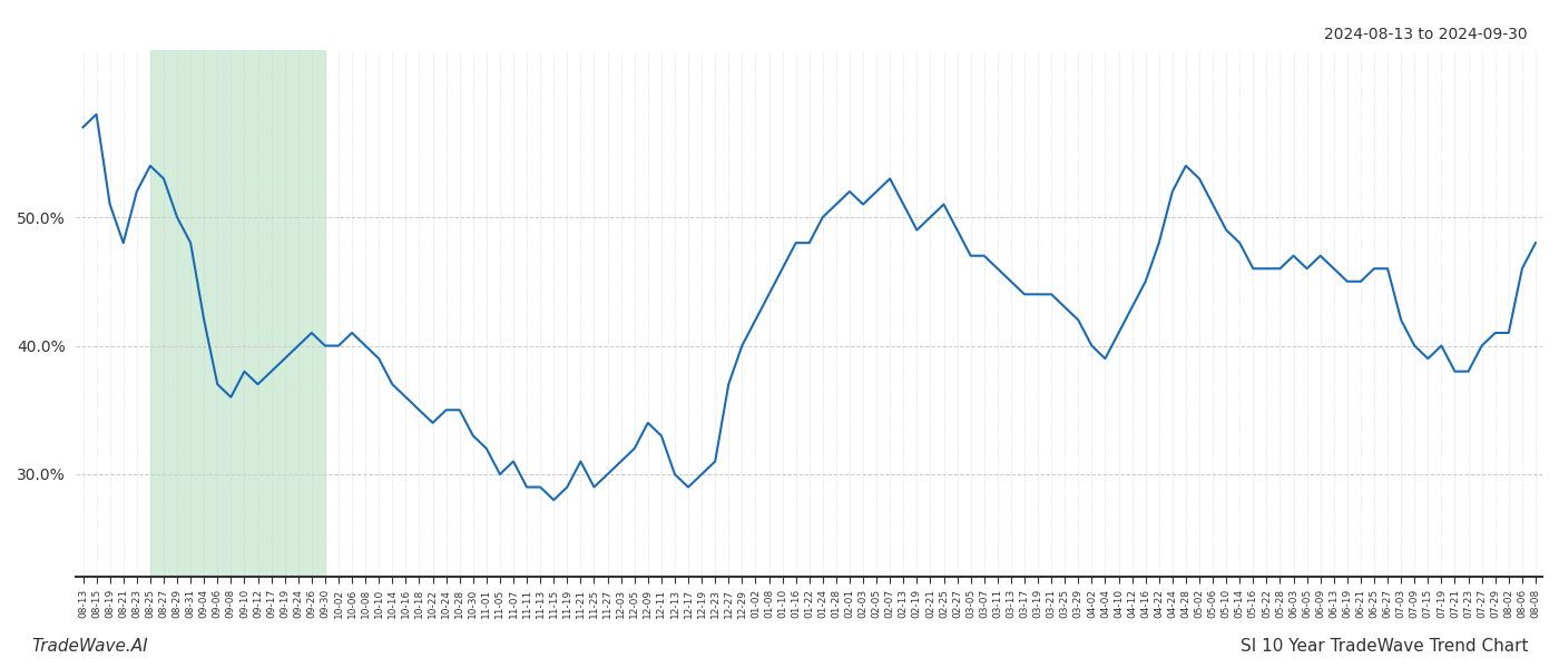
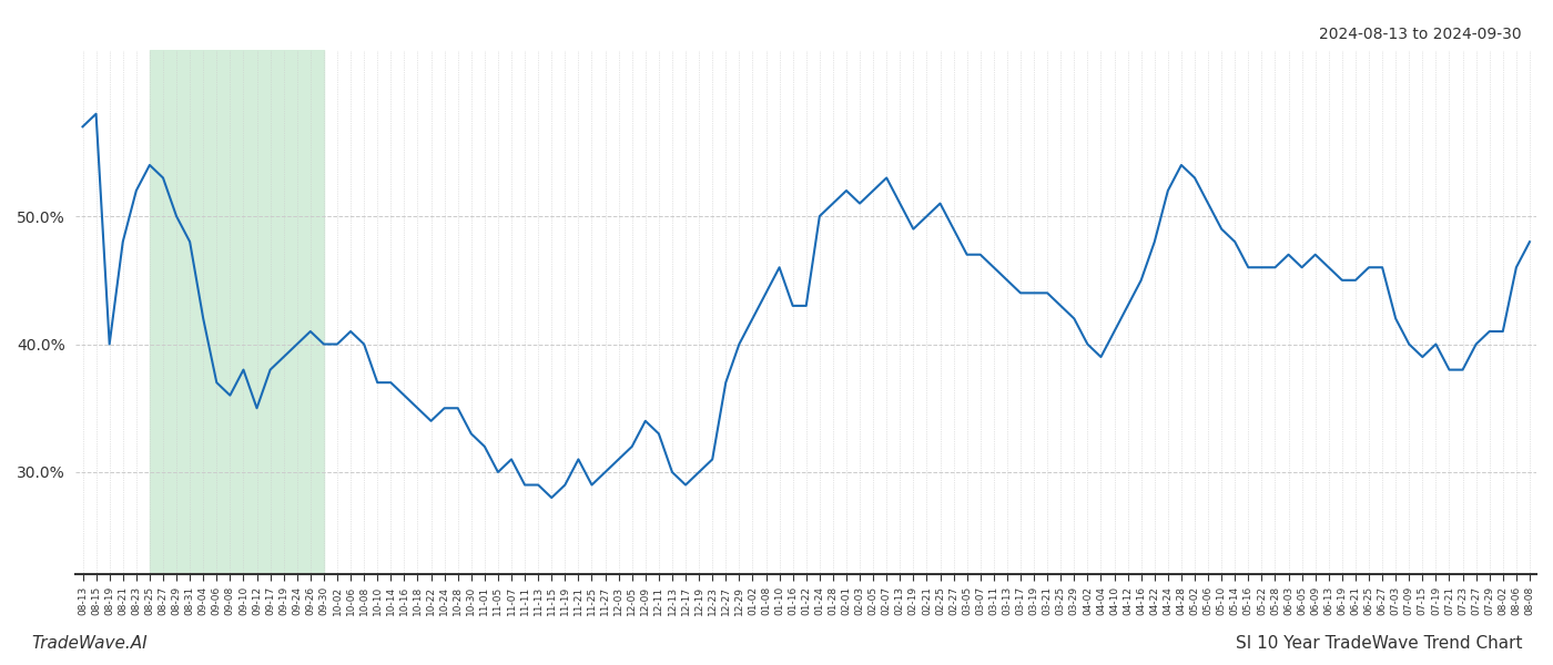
08-19: 51% -> 40%
09-12: 37% -> 35%
10-10: 39% -> 37%
01-16: 48% -> 43%
01-22: 48% -> 43%
